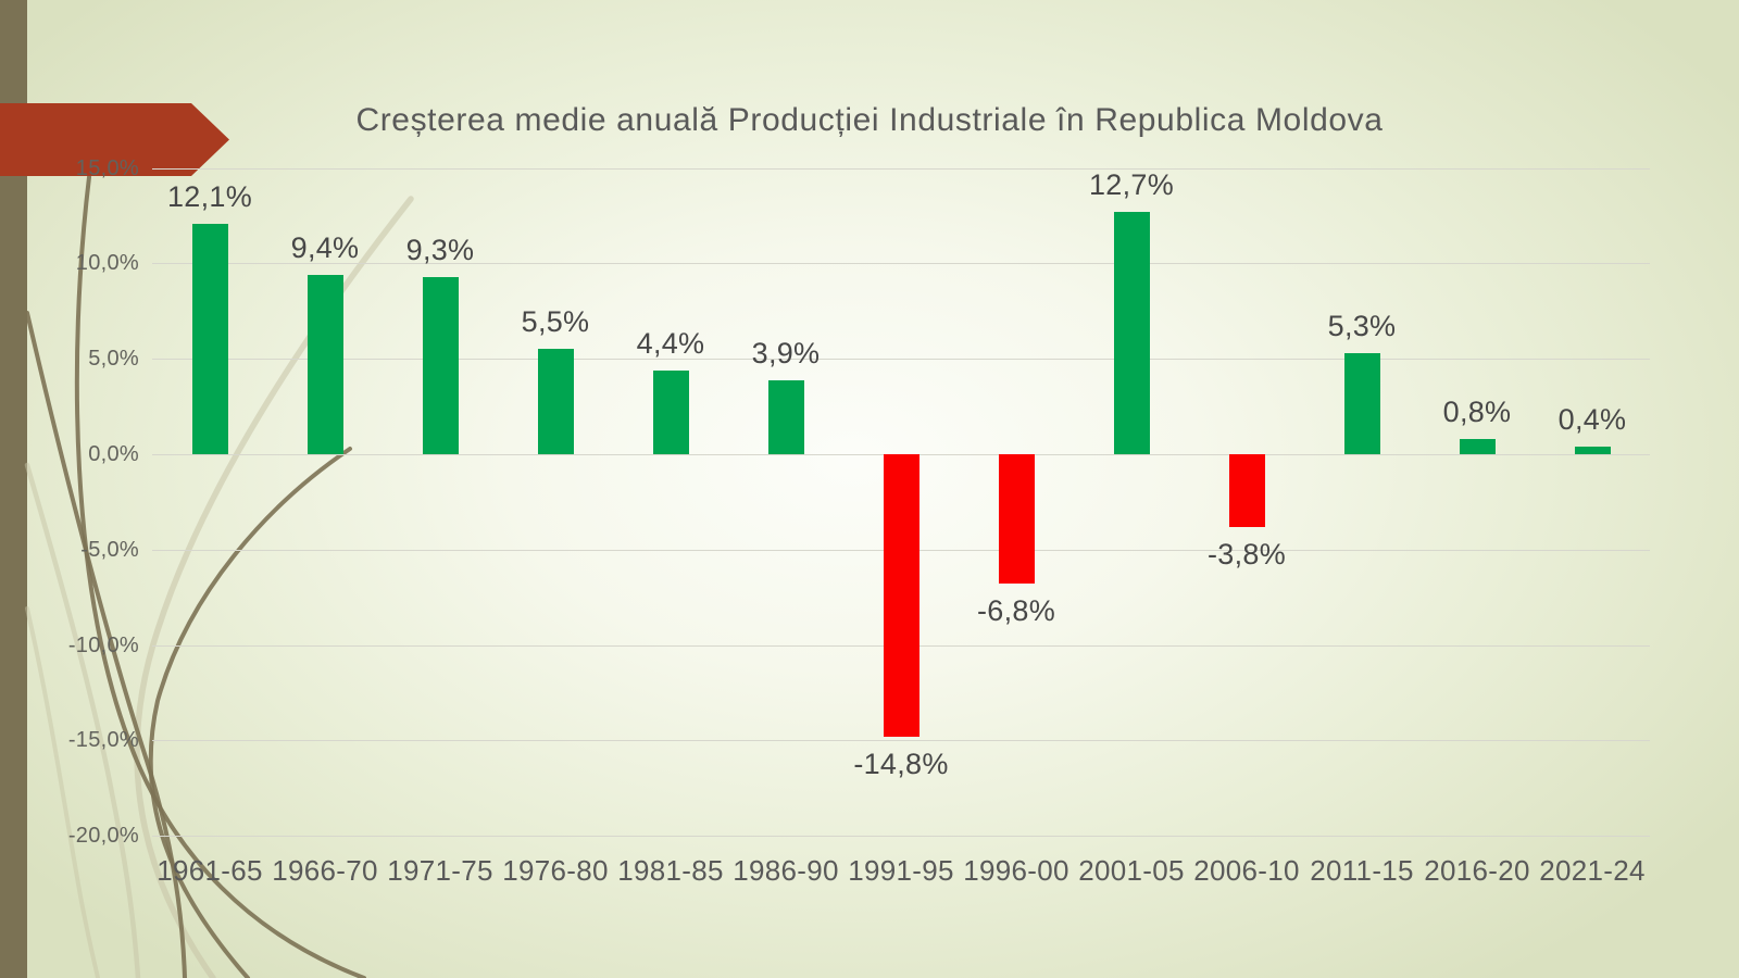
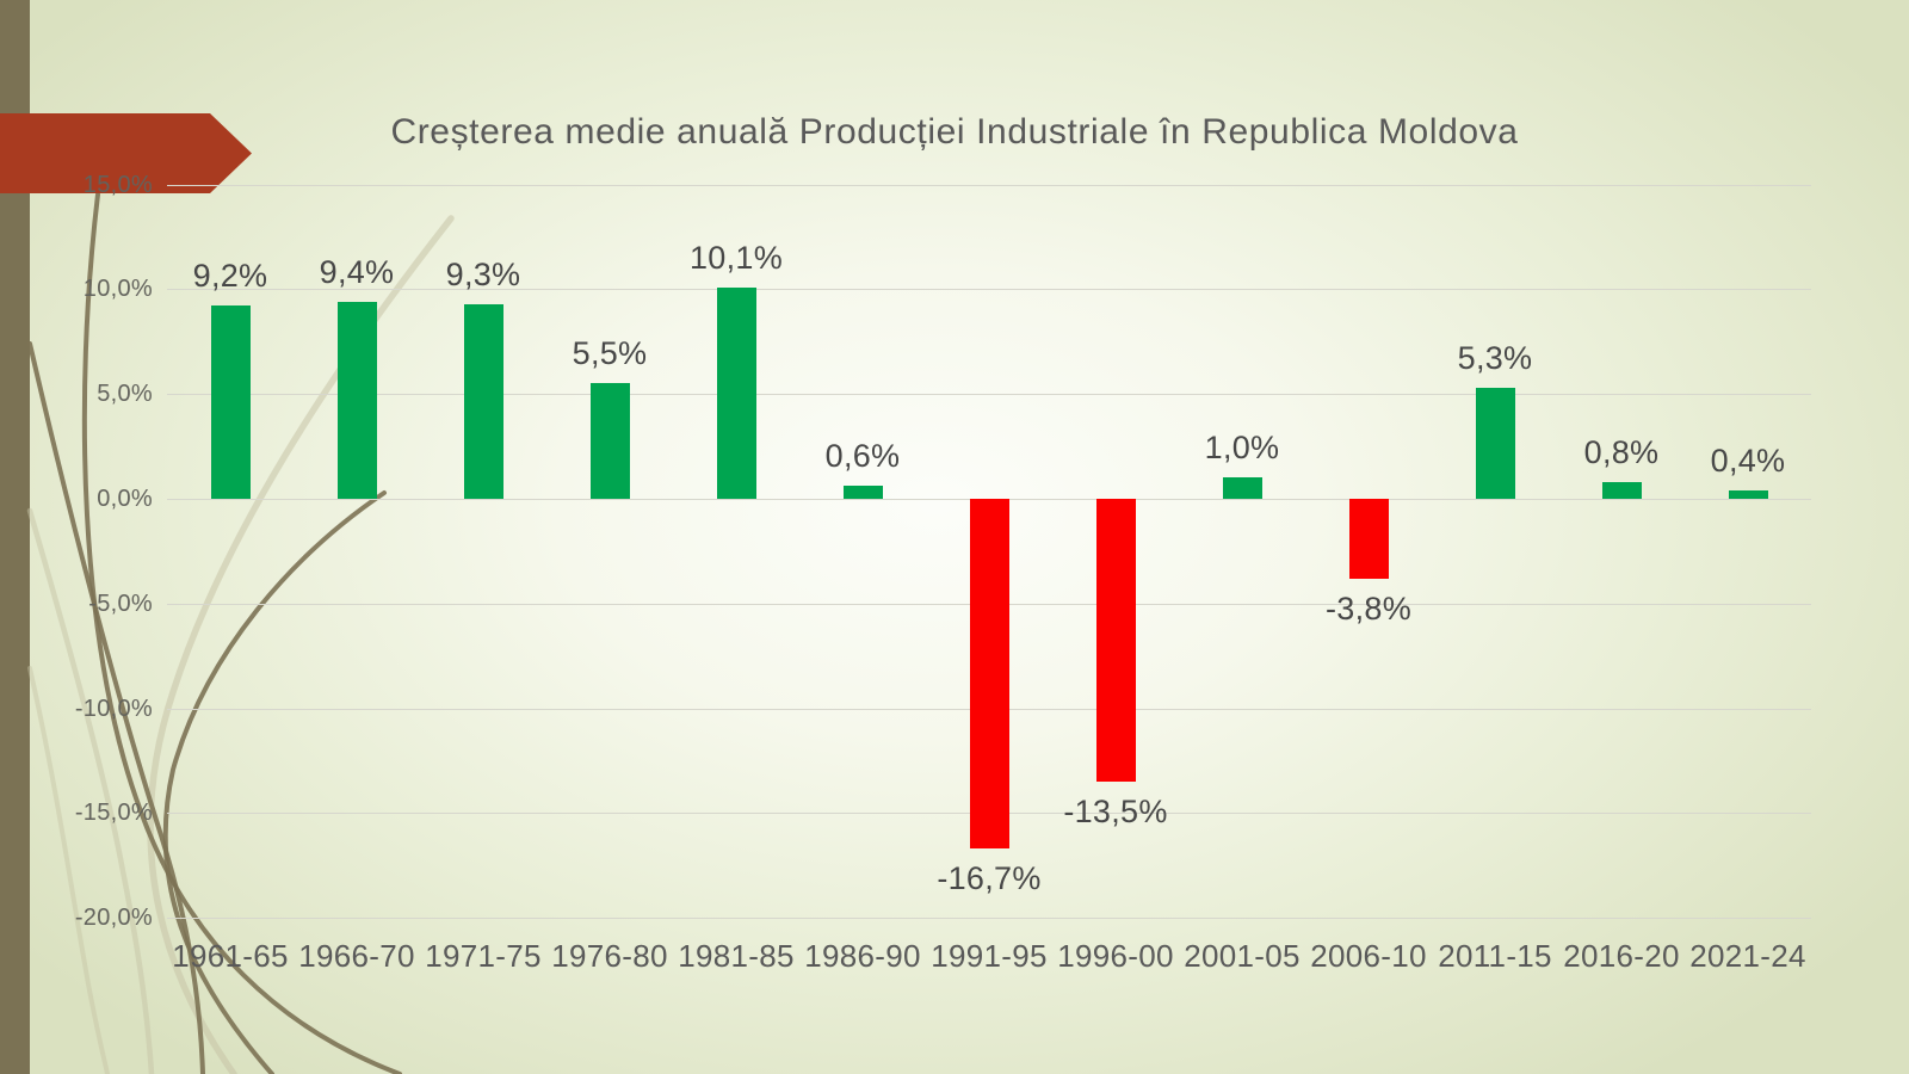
1961-65: 12,1% -> 9,2%
1981-85: 4,4% -> 10,1%
1986-90: 3,9% -> 0,6%
1991-95: -14,8% -> -16,7%
1996-00: -6,8% -> -13,5%
2001-05: 12,7% -> 1,0%
